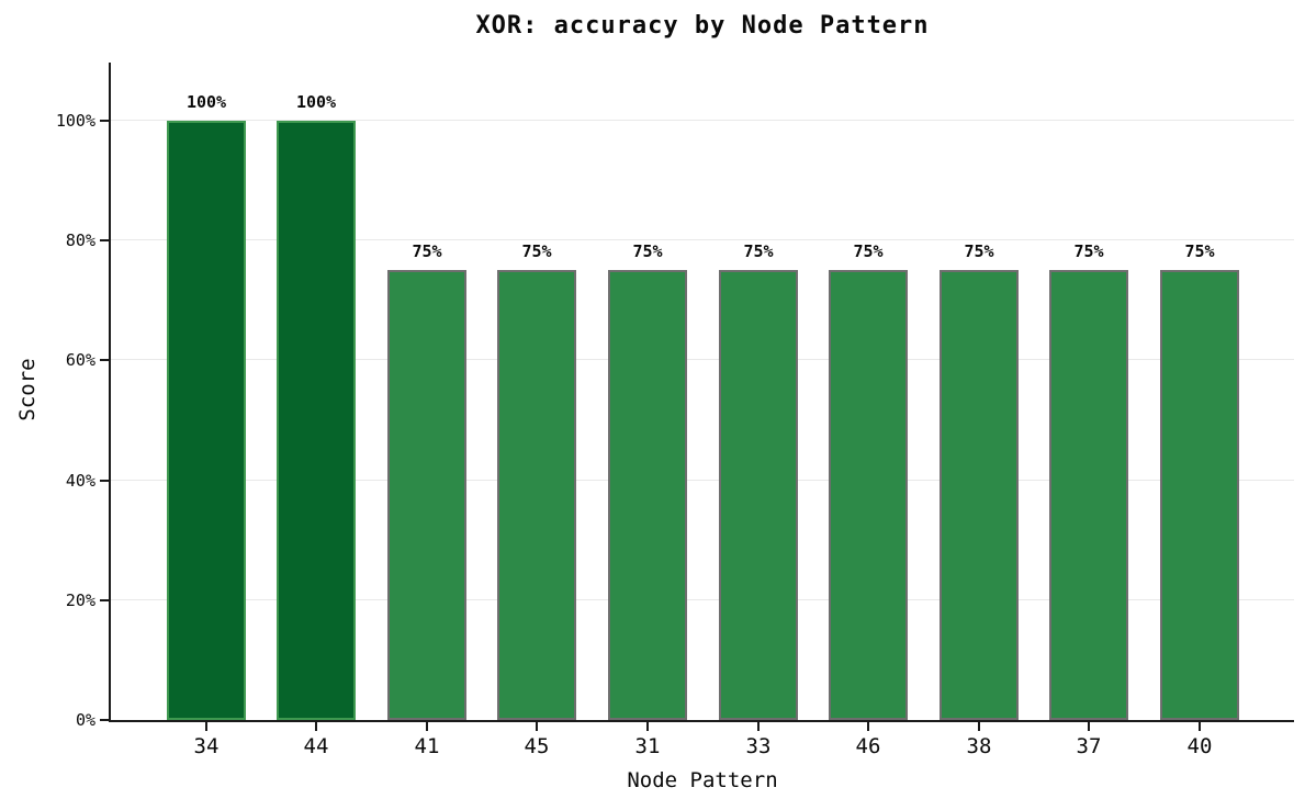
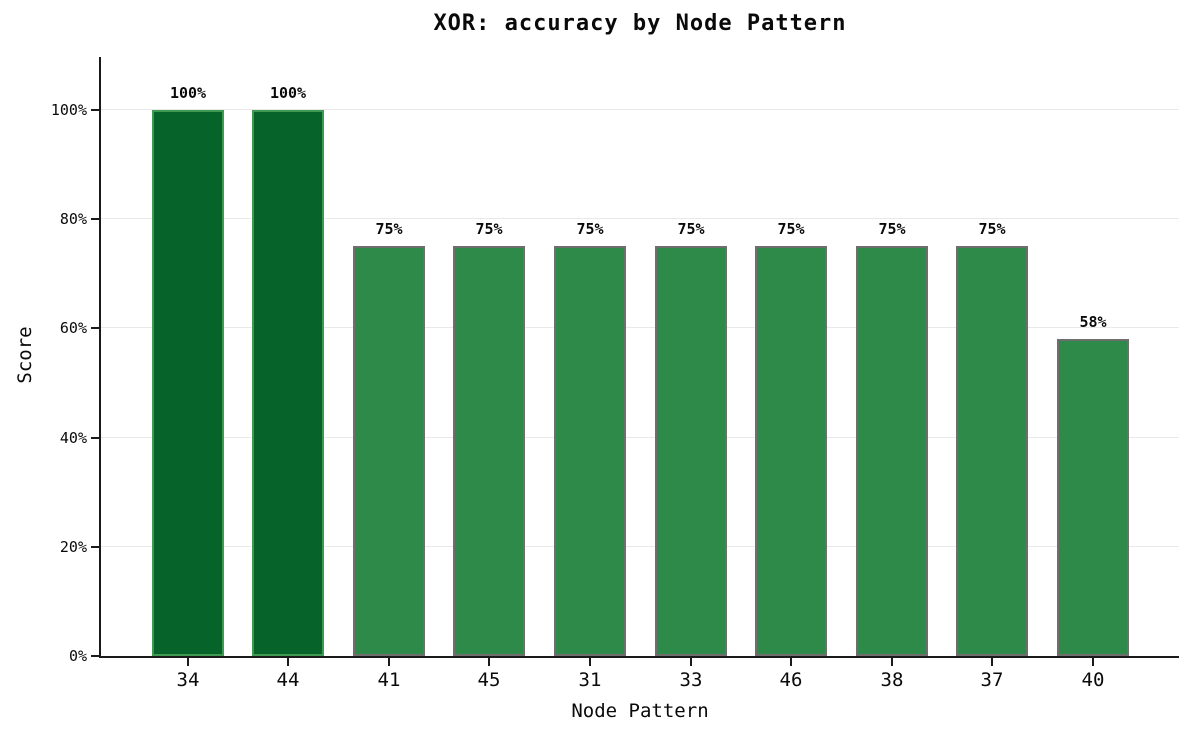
40: 75% -> 58%
